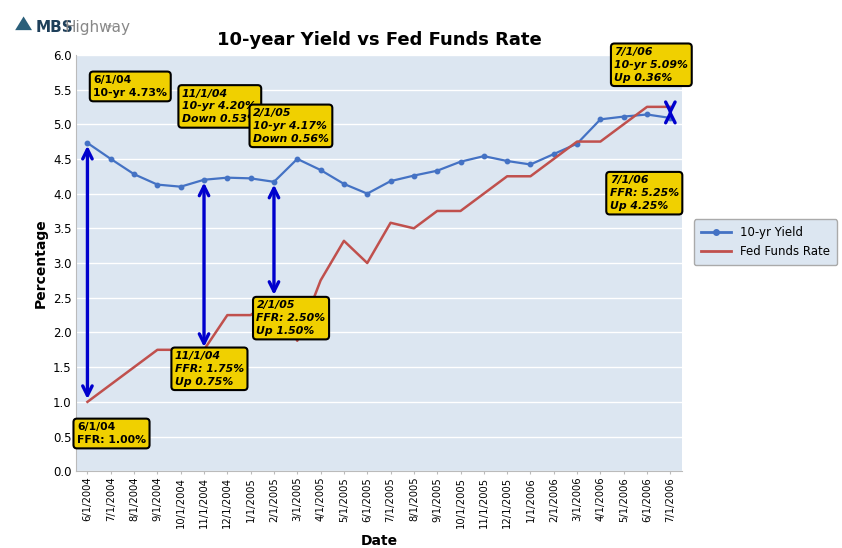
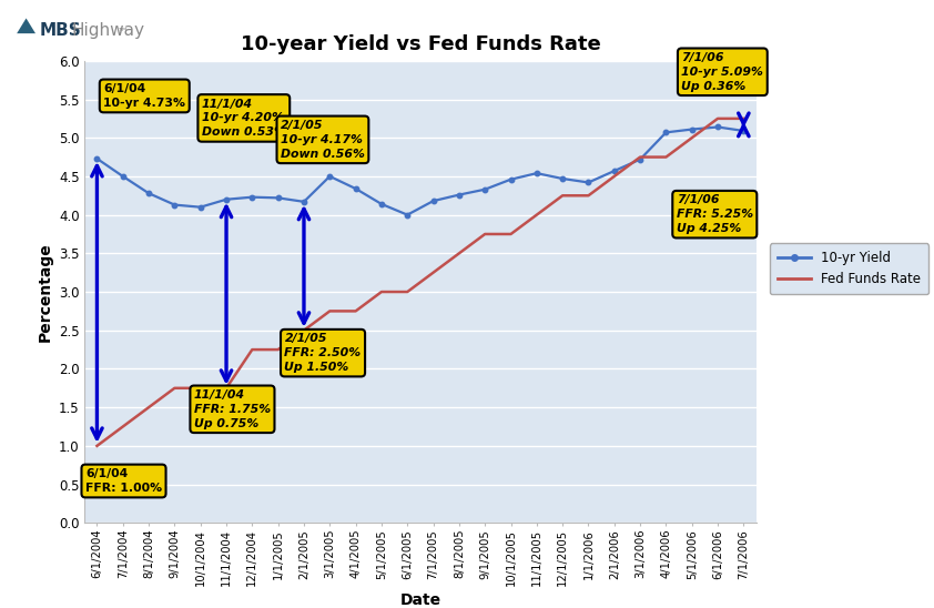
Fed Funds Rate/3/1/2005: 1.88 -> 2.75
Fed Funds Rate/5/1/2005: 3.32 -> 3.00
Fed Funds Rate/7/1/2005: 3.58 -> 3.25
